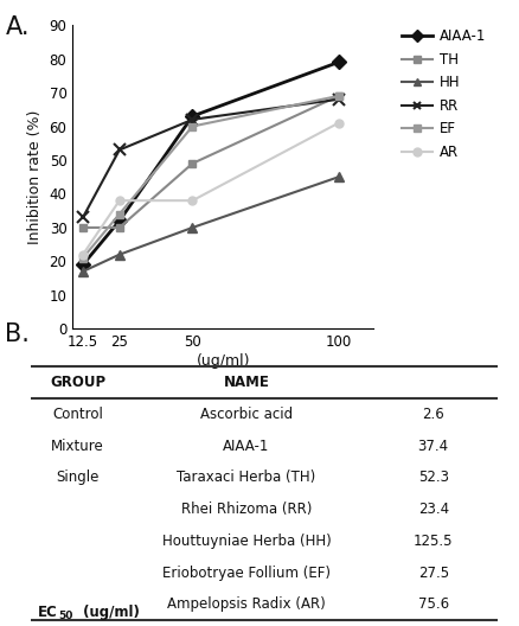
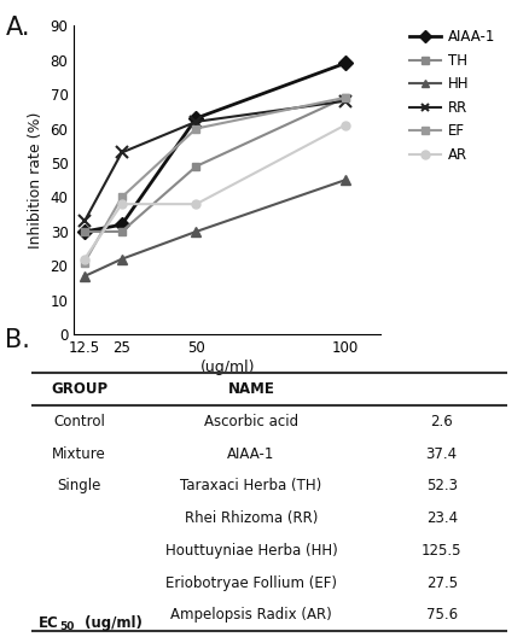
AIAA-1/12.5: 19 -> 30
EF/25: 34 -> 40
